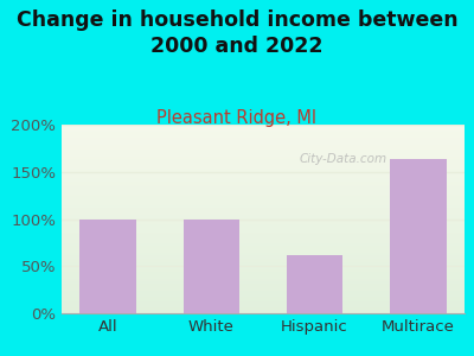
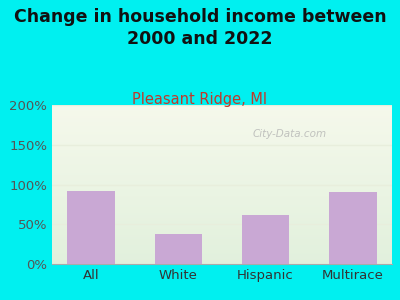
All: 100% -> 92%
White: 100% -> 38%
Multirace: 163% -> 90%
